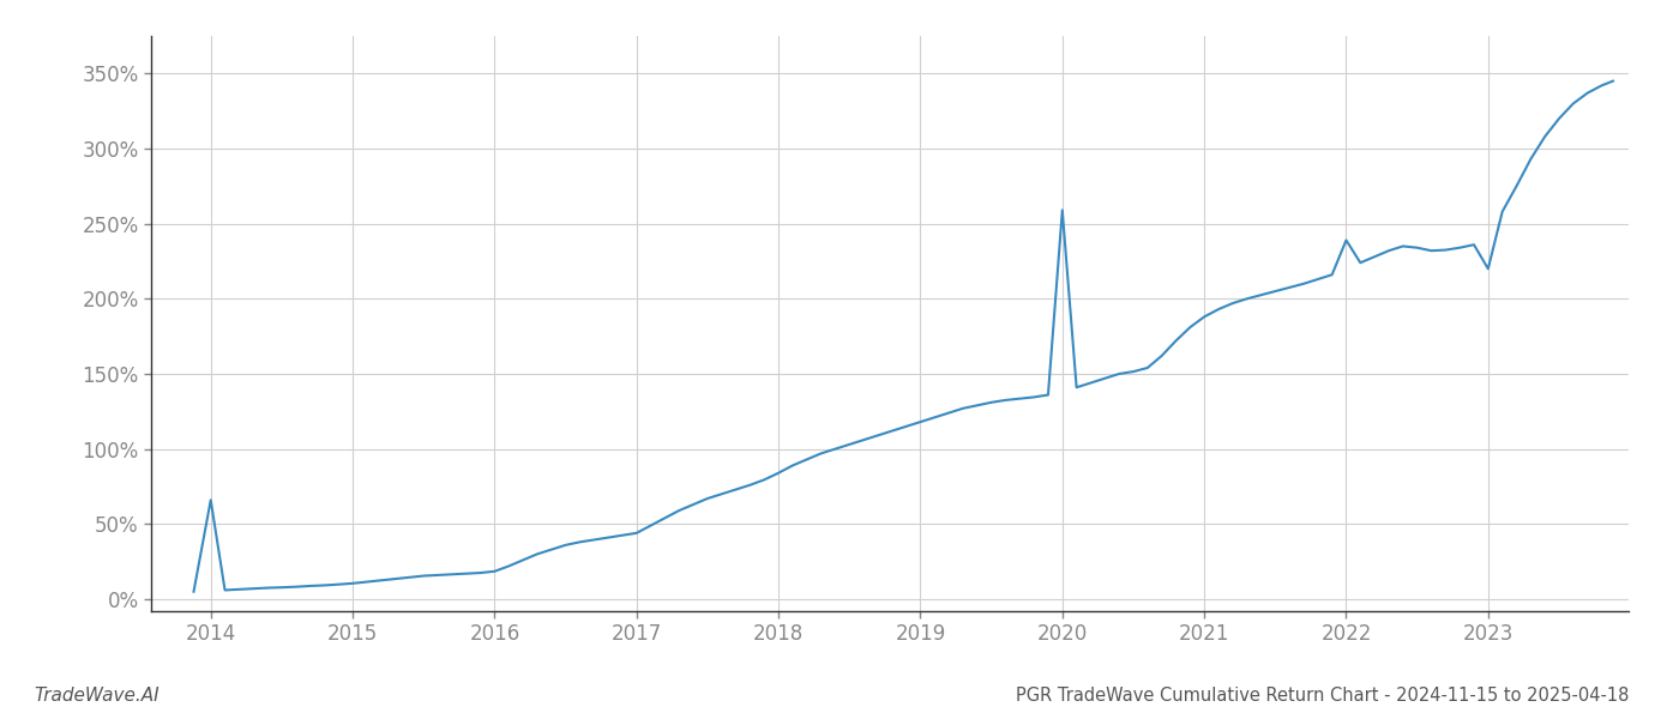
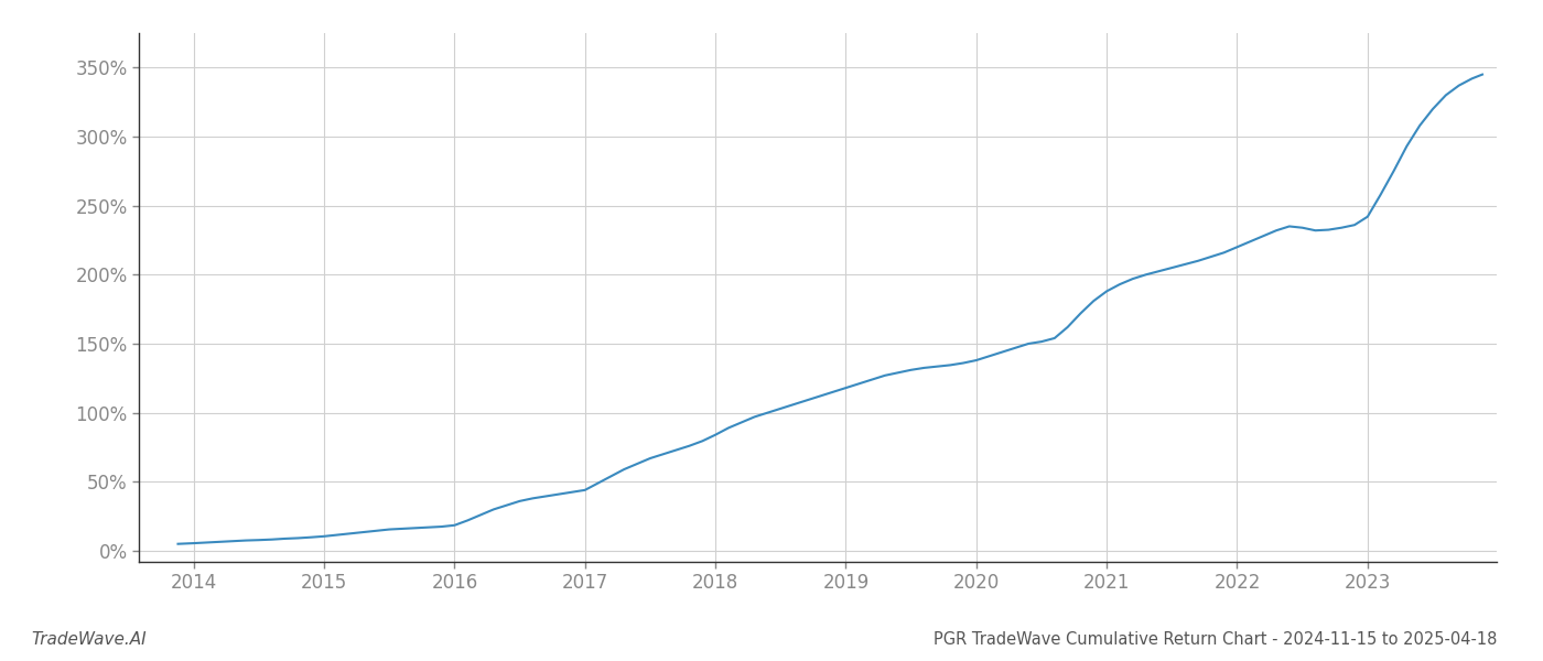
2014: 66% -> 6%
2020: 259% -> 138%
2022: 239% -> 220%
2023: 220% -> 242%
